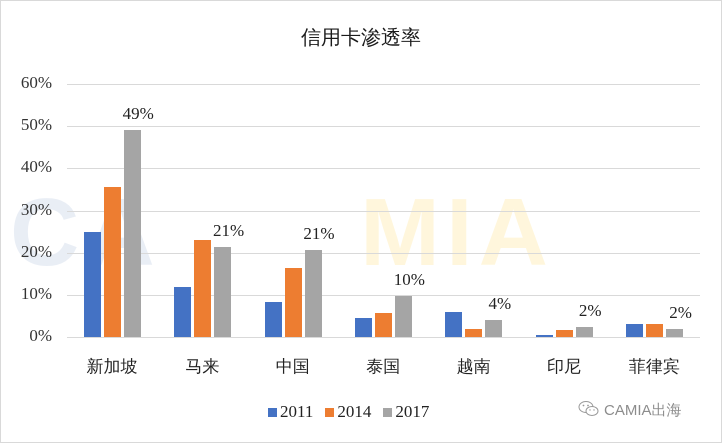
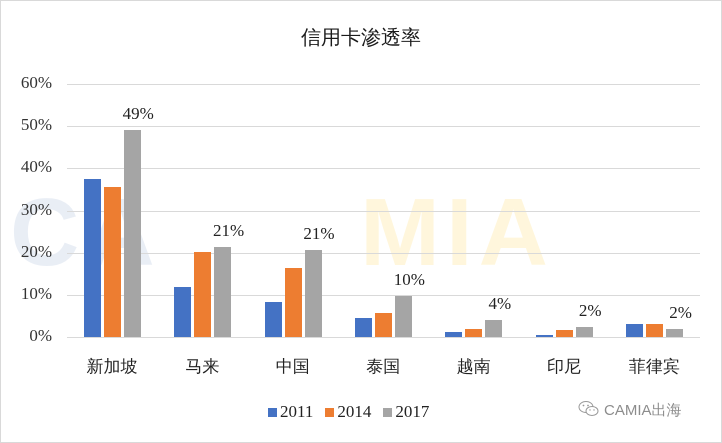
2011/新加坡: 25% -> 37%
2014/马来: 23% -> 20%
2011/越南: 6% -> 1%
